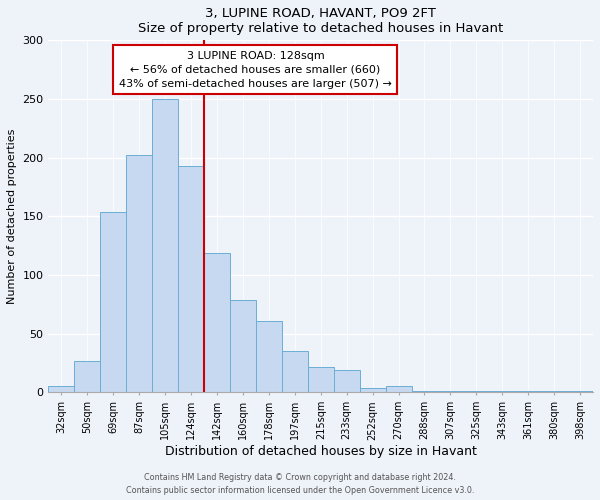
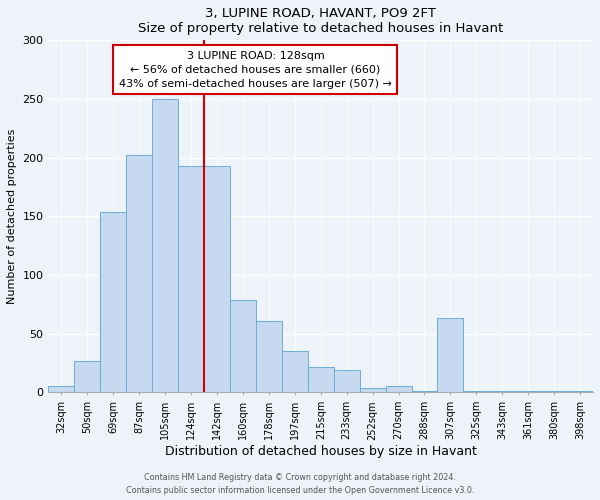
142sqm: 119 -> 193
307sqm: 1 -> 63
